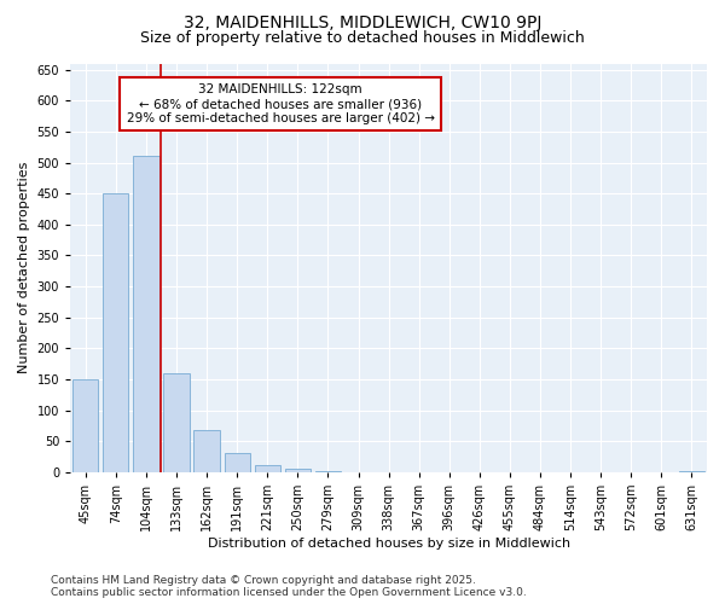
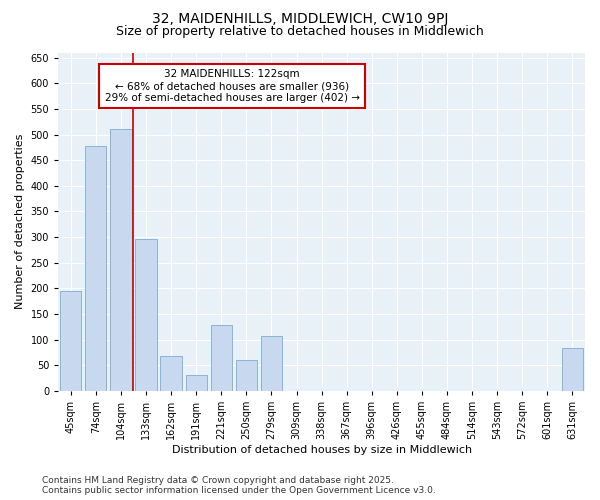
45sqm: 150 -> 194
74sqm: 450 -> 478
133sqm: 160 -> 296
221sqm: 12 -> 128
250sqm: 5 -> 60
279sqm: 2 -> 108
631sqm: 2 -> 84
